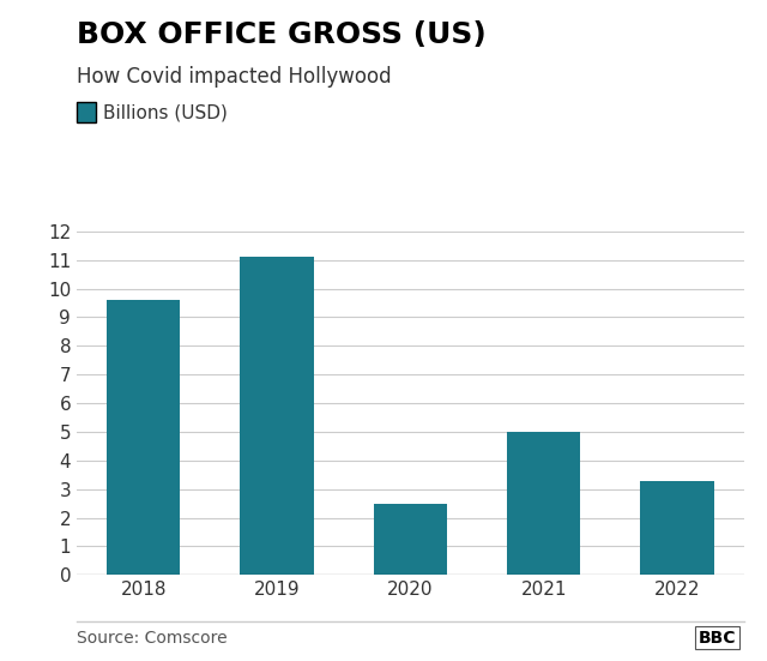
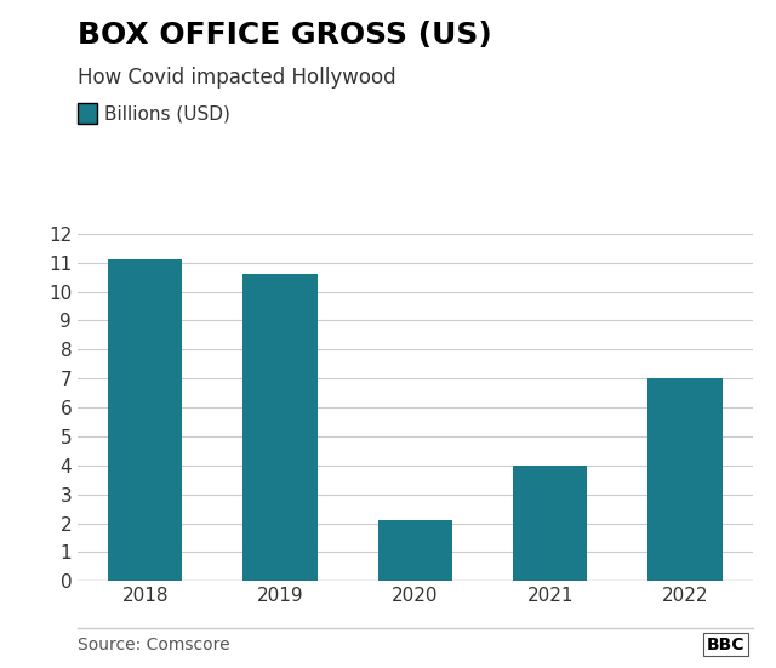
2018: 9.6 -> 11.1
2019: 11.1 -> 10.6
2020: 2.5 -> 2.1
2021: 5.0 -> 4.0
2022: 3.3 -> 7.0
